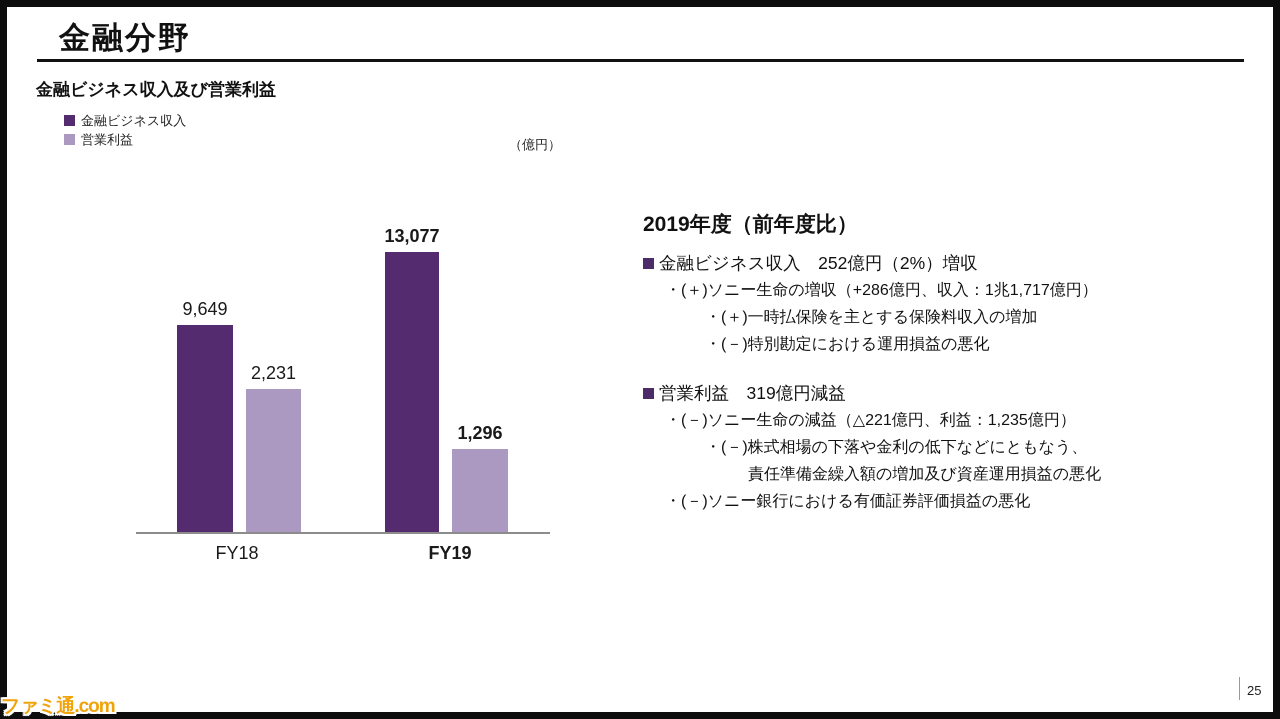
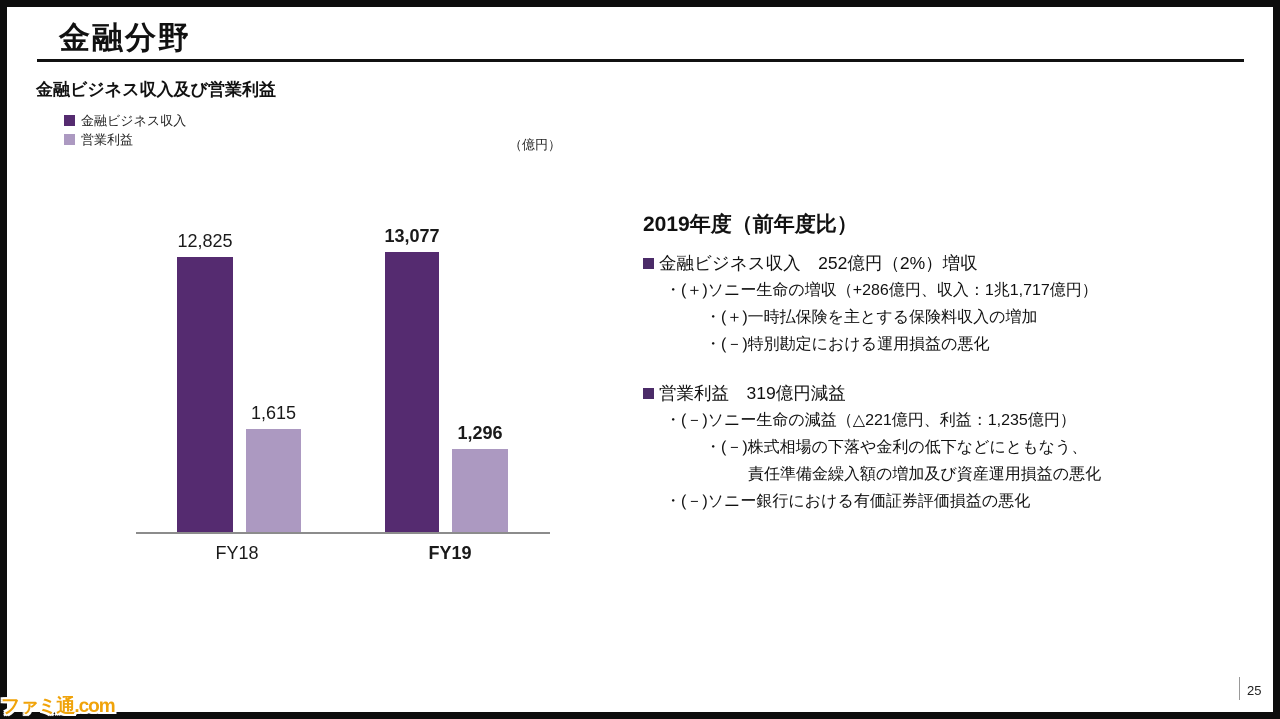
金融ビジネス収入/FY18: 9,649 -> 12,825
営業利益/FY18: 2,231 -> 1,615
